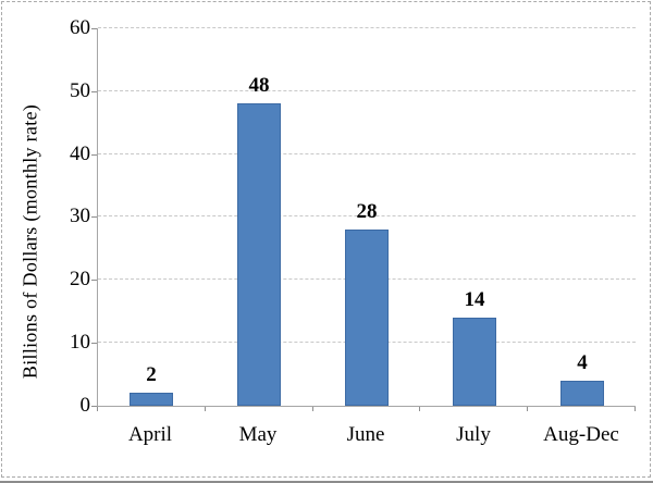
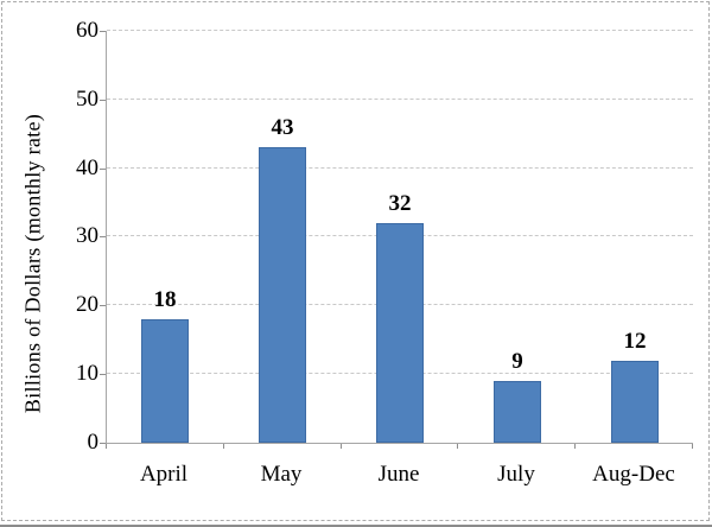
April: 2 -> 18
May: 48 -> 43
June: 28 -> 32
July: 14 -> 9
Aug-Dec: 4 -> 12
